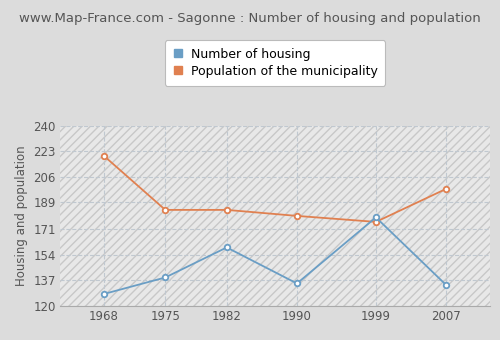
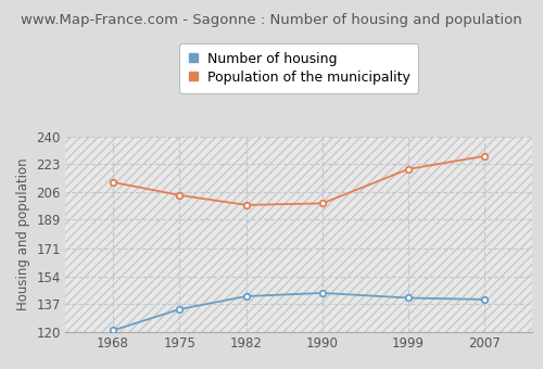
Number of housing/1968: 128 -> 121
Population of the municipality/1968: 220 -> 212
Number of housing/1975: 139 -> 134
Population of the municipality/1975: 184 -> 204
Number of housing/1982: 159 -> 142
Population of the municipality/1982: 184 -> 198
Number of housing/1990: 135 -> 144
Population of the municipality/1990: 180 -> 199
Number of housing/1999: 179 -> 141
Population of the municipality/1999: 176 -> 220
Number of housing/2007: 134 -> 140
Population of the municipality/2007: 198 -> 228
